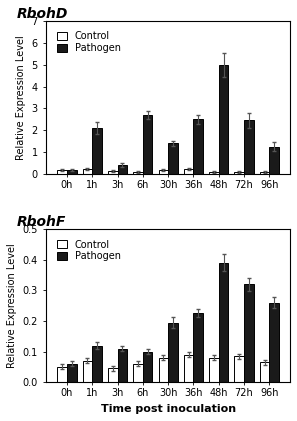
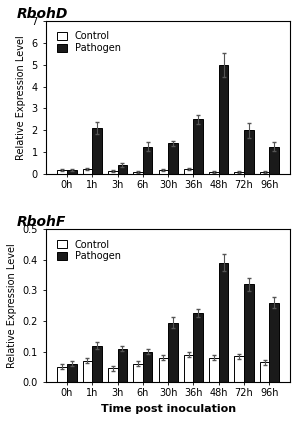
RbohD/Pathogen/6h: 2.70 -> 1.25
RbohD/Pathogen/72h: 2.45 -> 2.00
